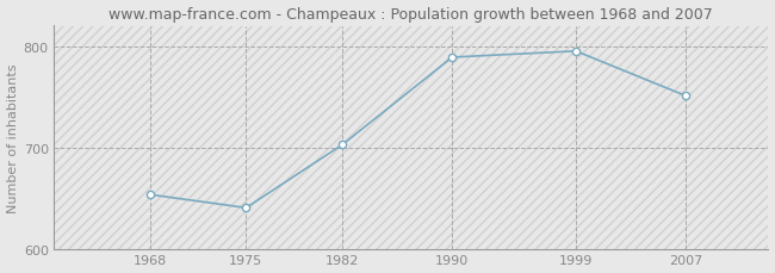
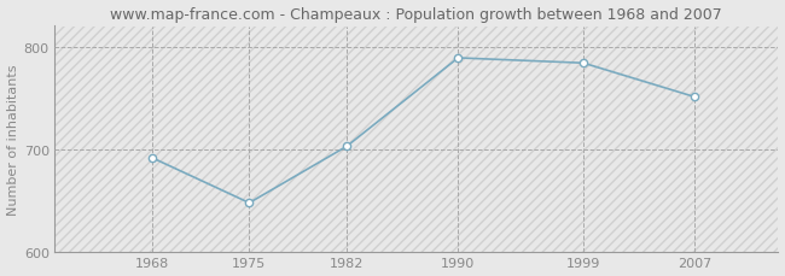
1968: 654 -> 692
1975: 641 -> 648
1999: 795 -> 784
